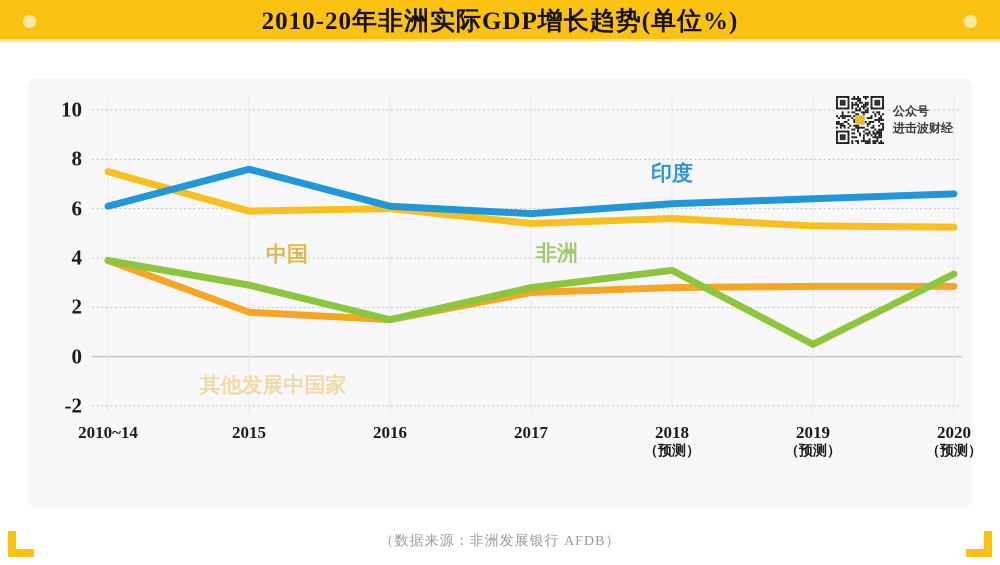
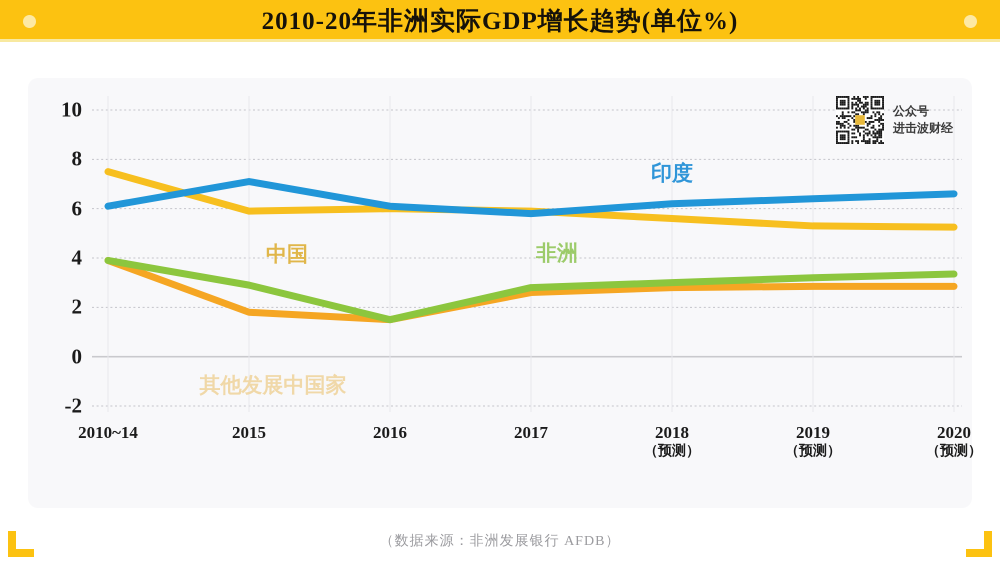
印度/2015: 7.6 -> 7.1
中国/2017: 5.4 -> 5.9
非洲/2018: 3.5 -> 3.0
非洲/2019: 0.5 -> 3.2
